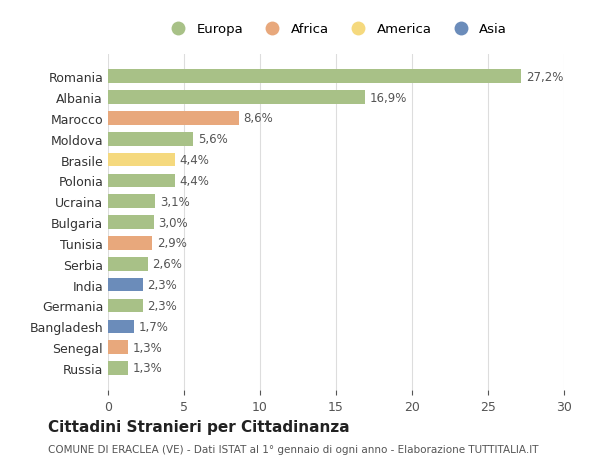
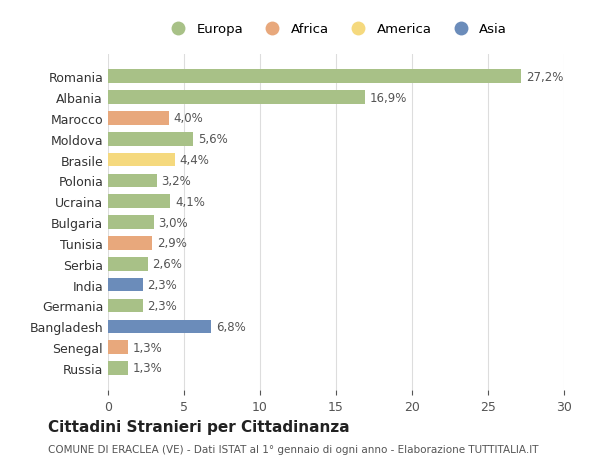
Marocco: 8,6% -> 4,0%
Polonia: 4,4% -> 3,2%
Ucraina: 3,1% -> 4,1%
Bangladesh: 1,7% -> 6,8%
